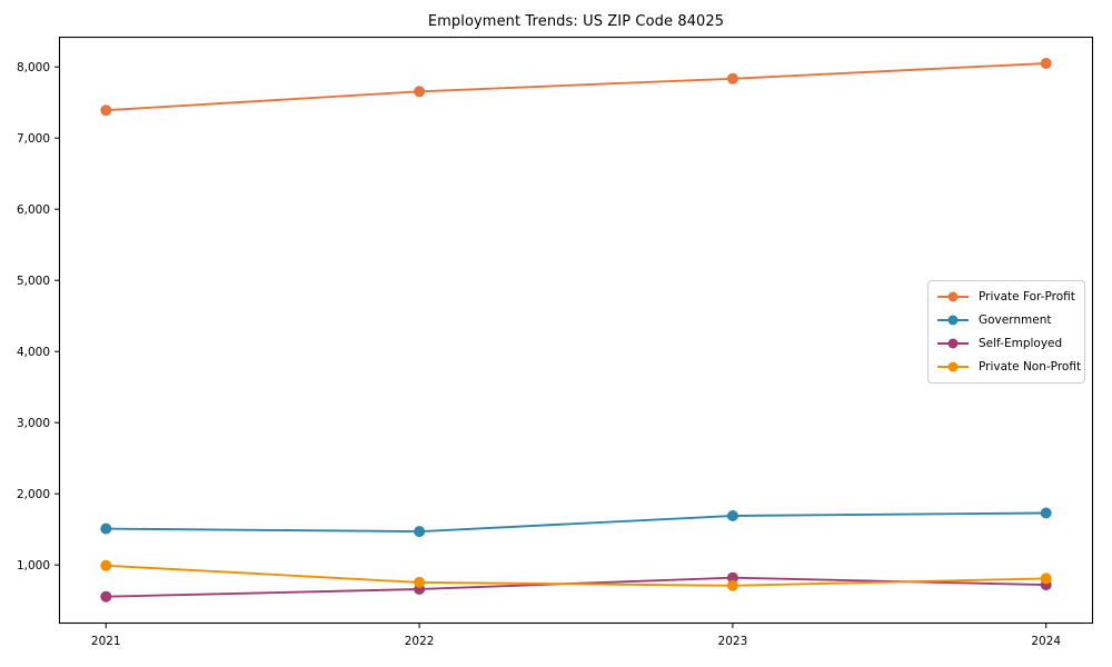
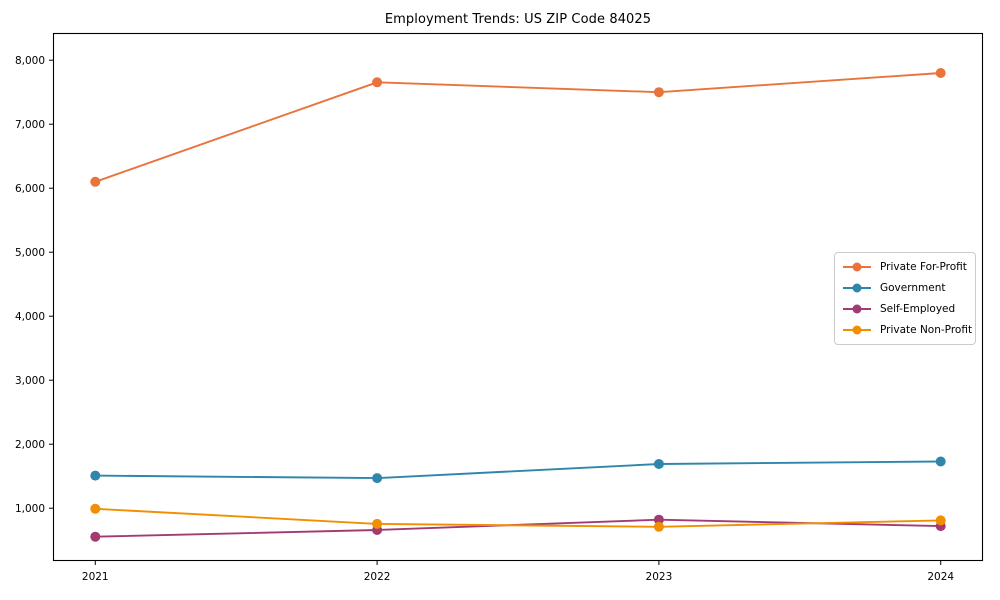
Private For-Profit/2021: 7400 -> 6100
Private For-Profit/2023: 7800 -> 7500
Private For-Profit/2024: 8000 -> 7800
